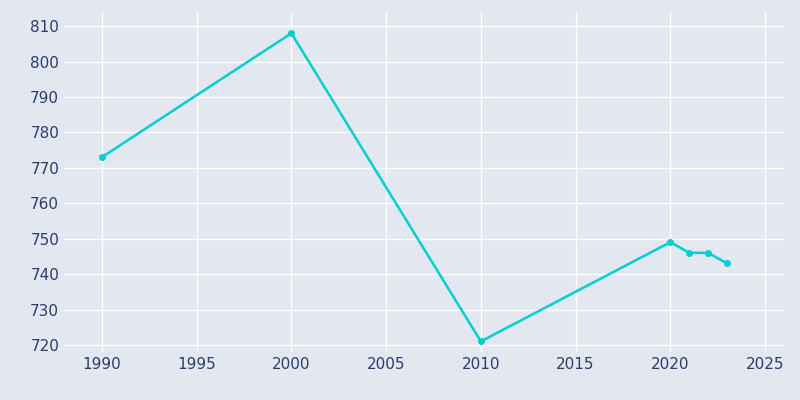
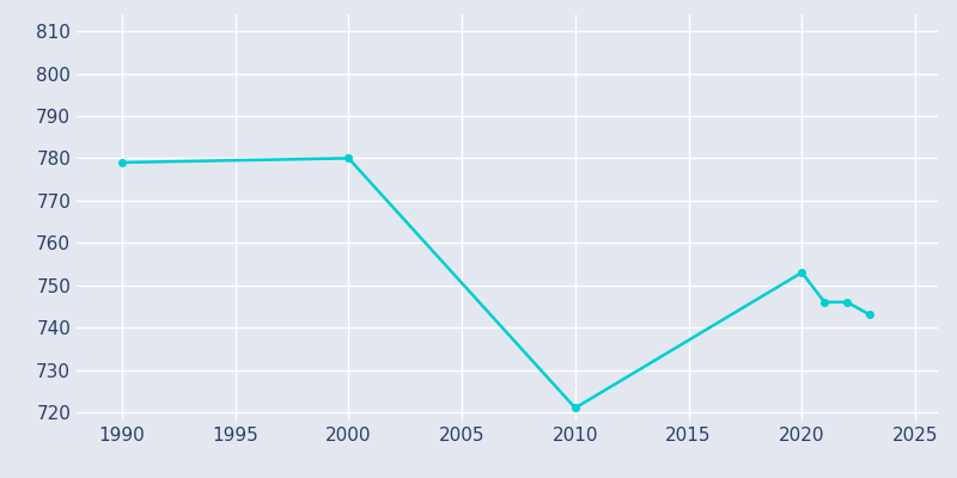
1990: 773 -> 779
2000: 808 -> 780
2020: 749 -> 753
